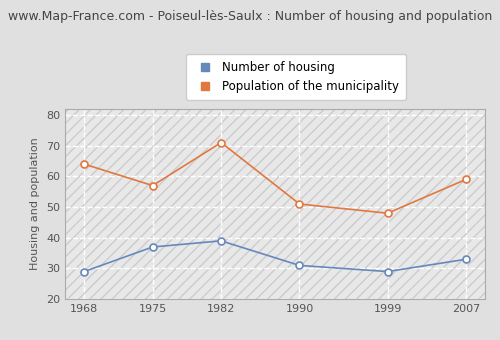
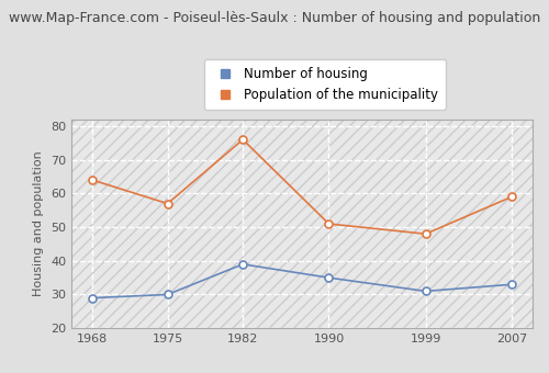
Number of housing/1975: 37 -> 30
Population of the municipality/1982: 71 -> 76
Number of housing/1990: 31 -> 35
Number of housing/1999: 29 -> 31
